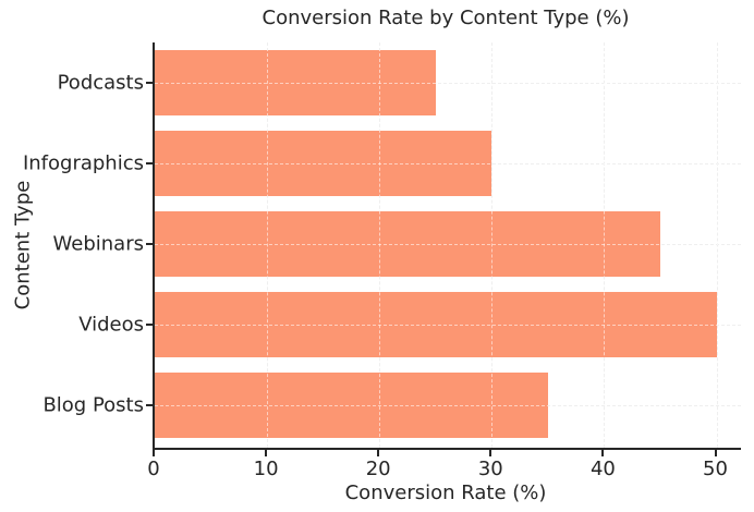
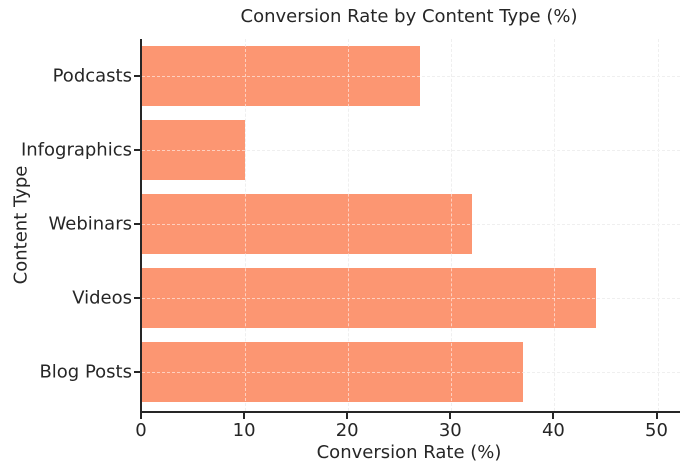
Podcasts: 25 -> 27
Infographics: 30 -> 10
Webinars: 45 -> 32
Videos: 50 -> 44
Blog Posts: 35 -> 37
